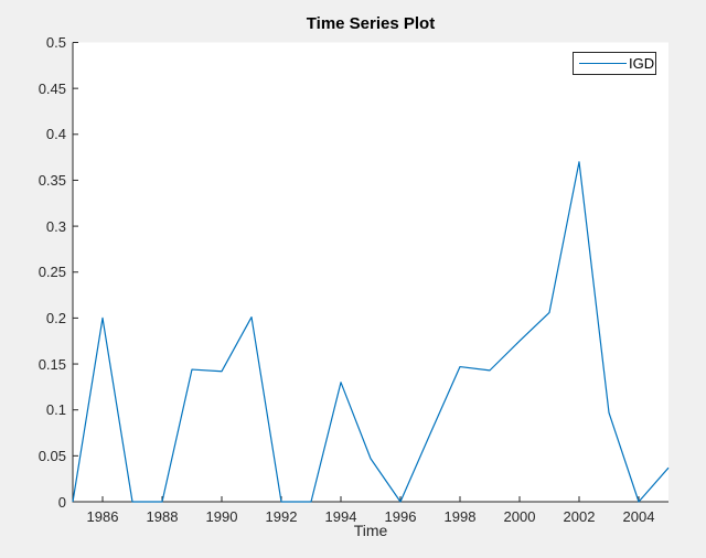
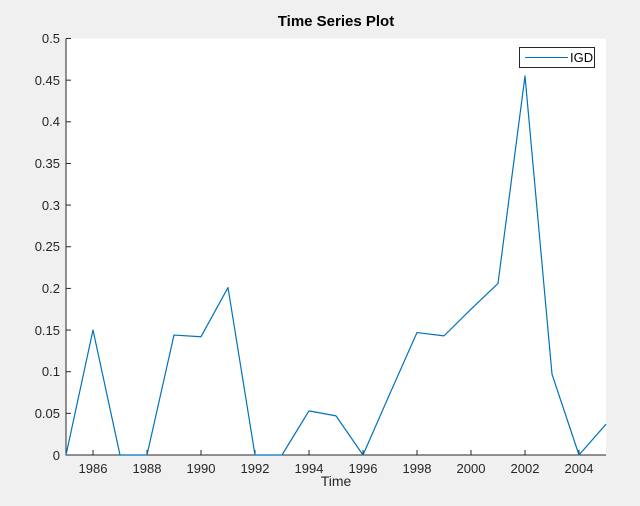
1986: 0.20 -> 0.15
1994: 0.13 -> 0.05
2002: 0.37 -> 0.46
